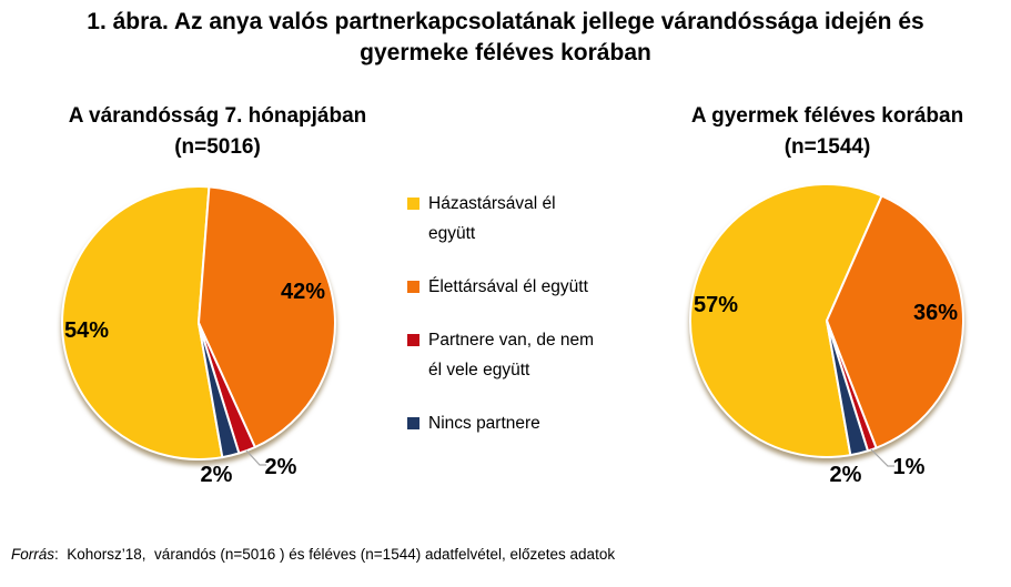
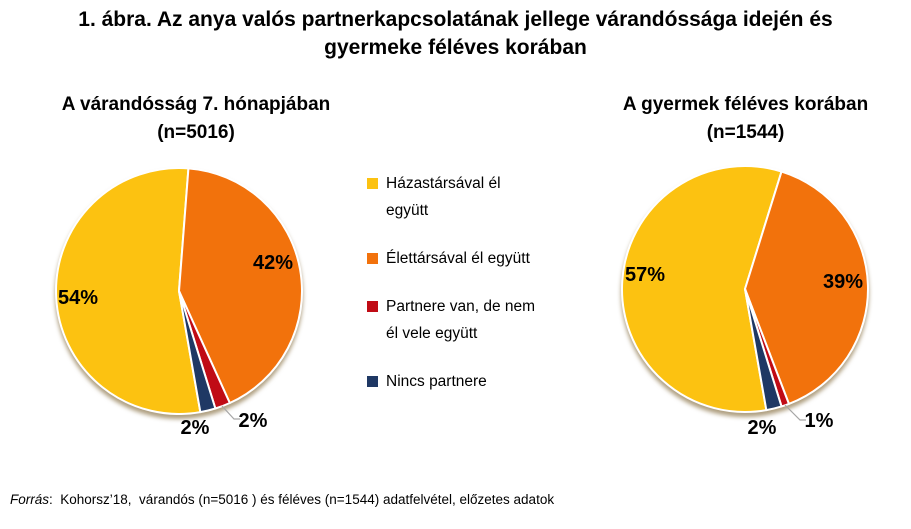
A gyermek féléves korában (n=1544)/Élettársával él együtt: 36% -> 39%
